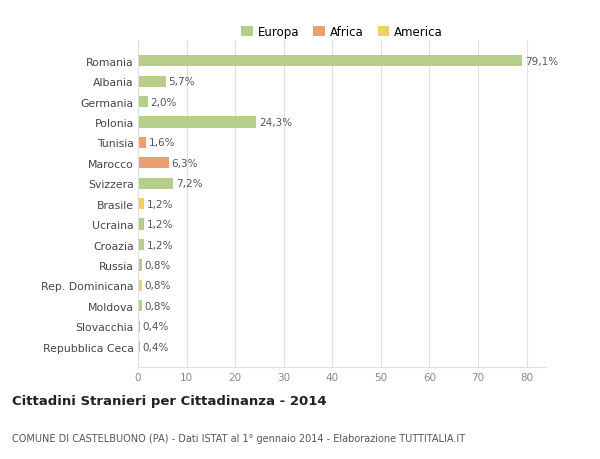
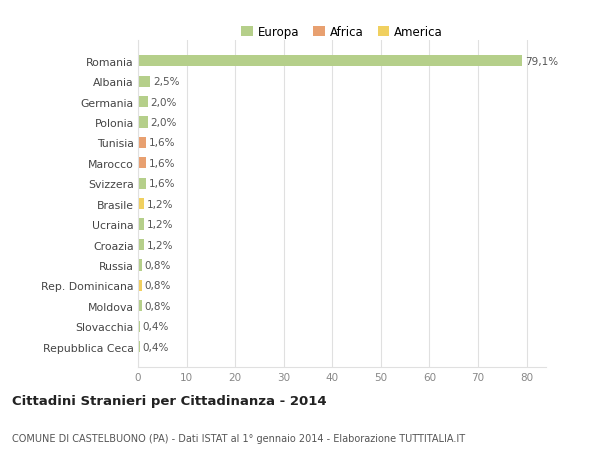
Albania: 5,7% -> 2,5%
Polonia: 24,3% -> 2,0%
Marocco: 6,3% -> 1,6%
Svizzera: 7,2% -> 1,6%
